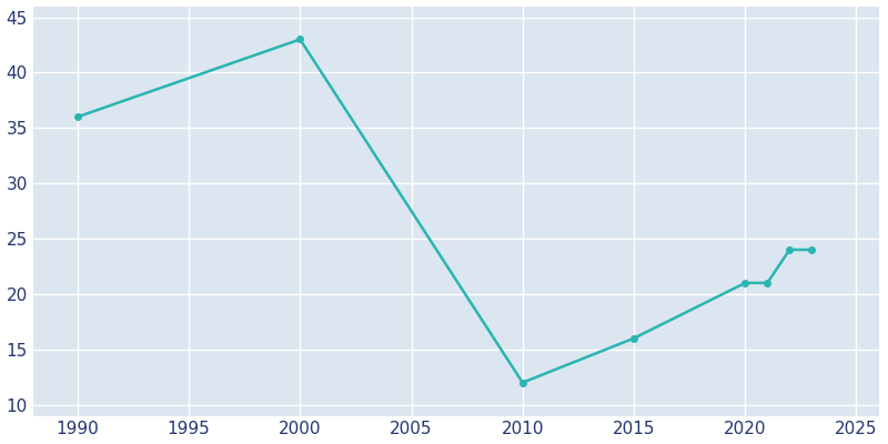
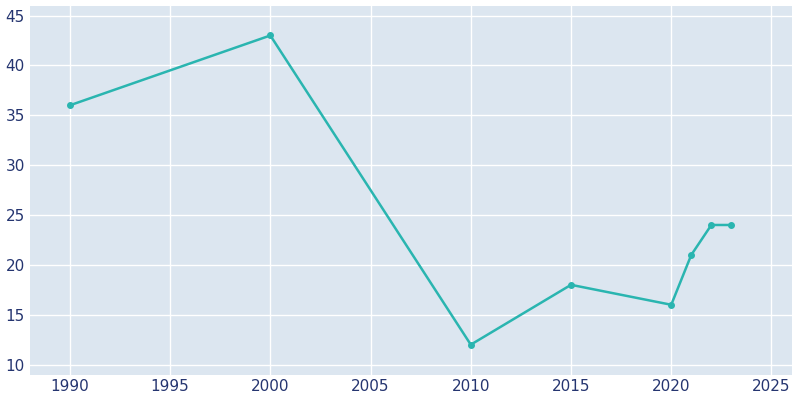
2015: 16 -> 18
2020: 21 -> 16
